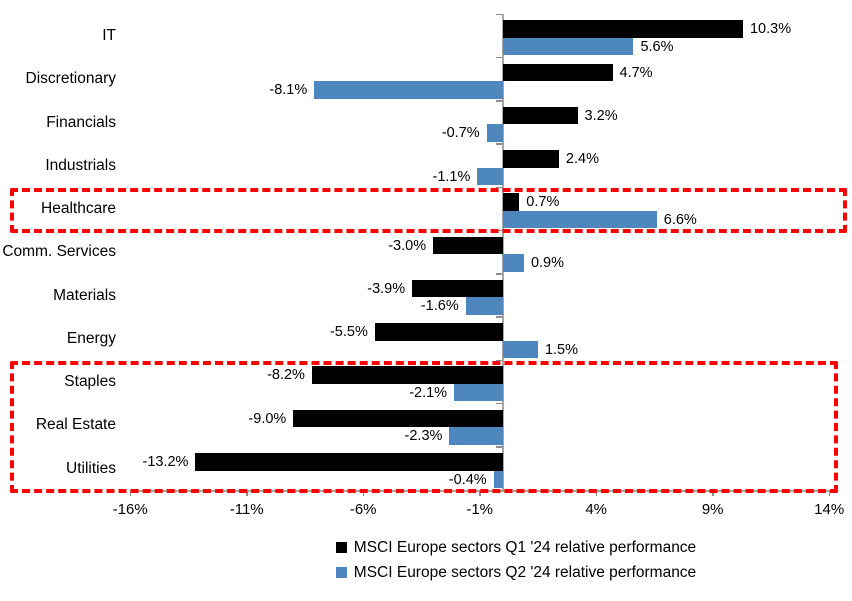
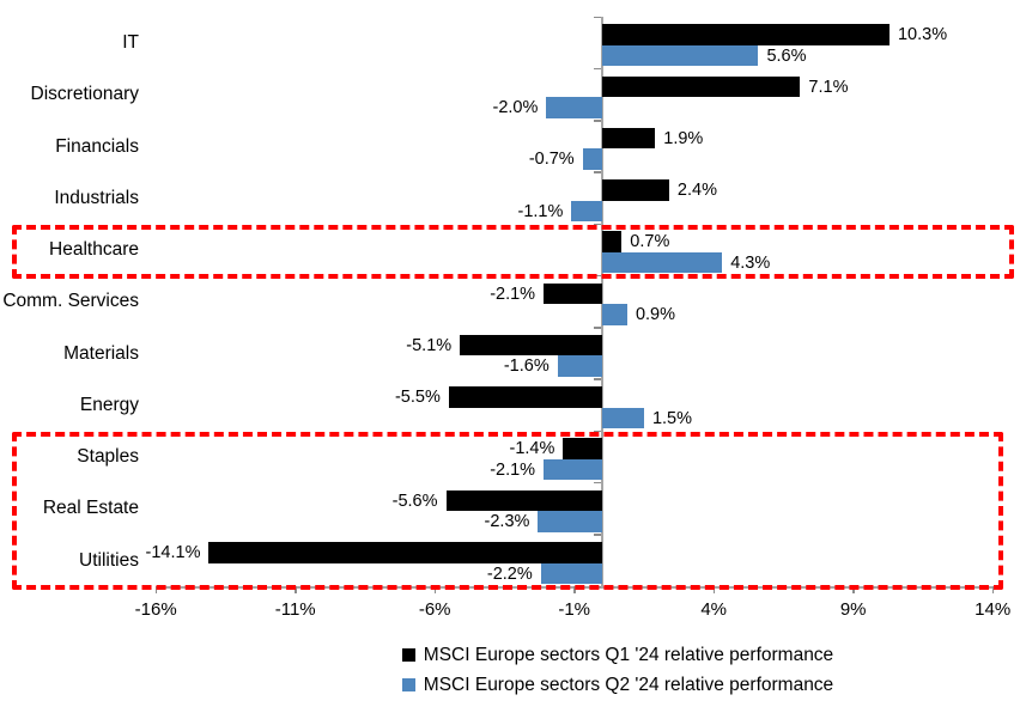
MSCI Europe sectors Q1 '24 relative performance/Discretionary: 4.7% -> 7.1%
MSCI Europe sectors Q2 '24 relative performance/Discretionary: -8.1% -> -2.0%
MSCI Europe sectors Q1 '24 relative performance/Financials: 3.2% -> 1.9%
MSCI Europe sectors Q2 '24 relative performance/Healthcare: 6.6% -> 4.3%
MSCI Europe sectors Q1 '24 relative performance/Comm. Services: -3.0% -> -2.1%
MSCI Europe sectors Q1 '24 relative performance/Materials: -3.9% -> -5.1%
MSCI Europe sectors Q1 '24 relative performance/Staples: -8.2% -> -1.4%
MSCI Europe sectors Q1 '24 relative performance/Real Estate: -9.0% -> -5.6%
MSCI Europe sectors Q1 '24 relative performance/Utilities: -13.2% -> -14.1%
MSCI Europe sectors Q2 '24 relative performance/Utilities: -0.4% -> -2.2%
